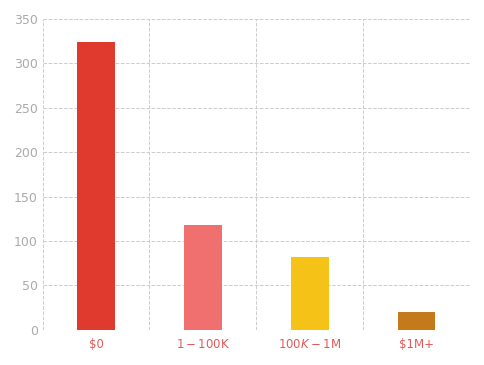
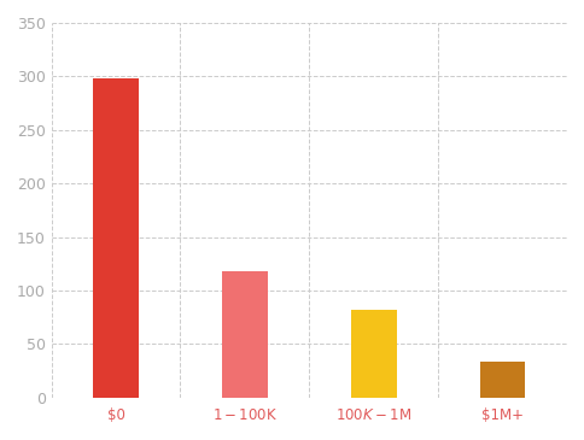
$0: 324 -> 298
$1M+: 20 -> 34
